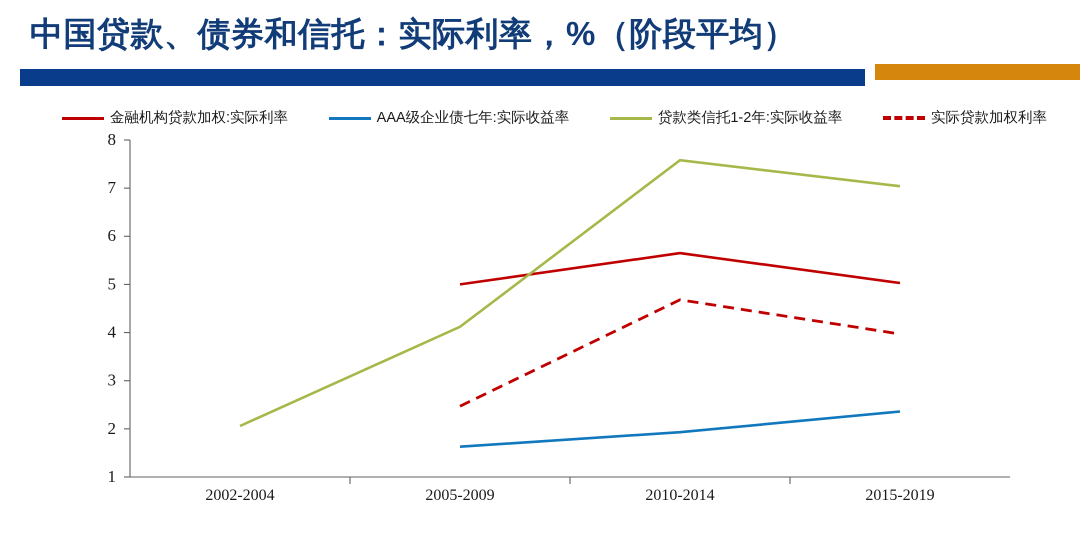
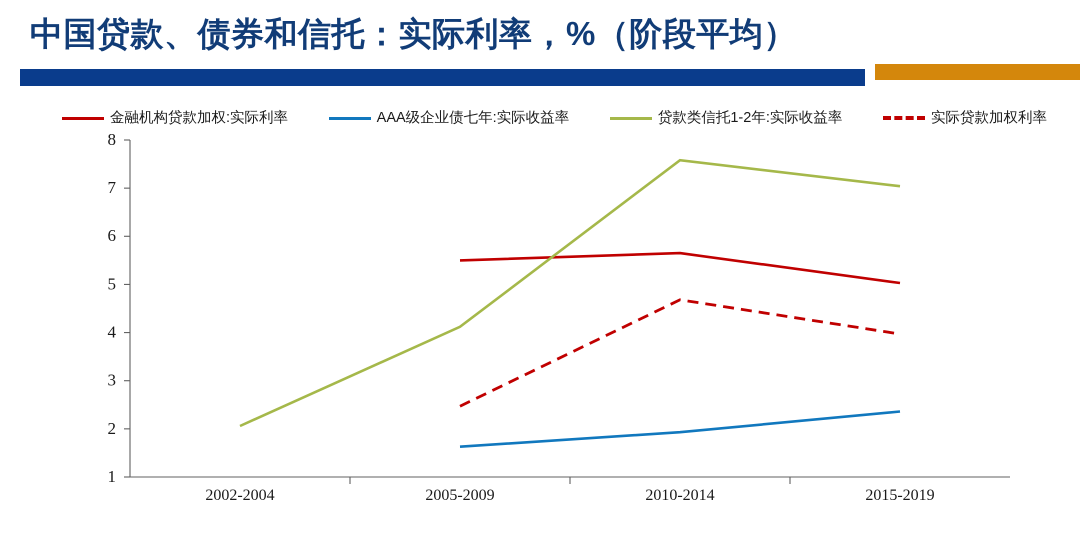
金融机构贷款加权:实际利率/2005-2009: 5.0 -> 5.5
